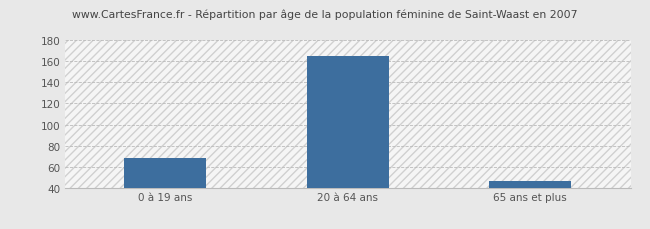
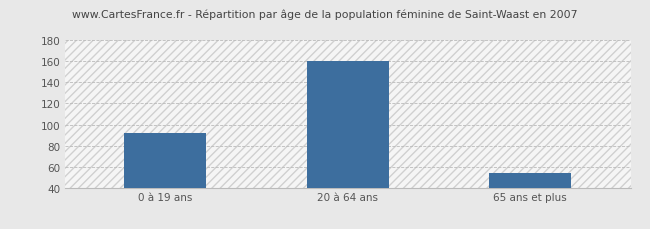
0 à 19 ans: 68 -> 92
20 à 64 ans: 165 -> 160
65 ans et plus: 46 -> 54
